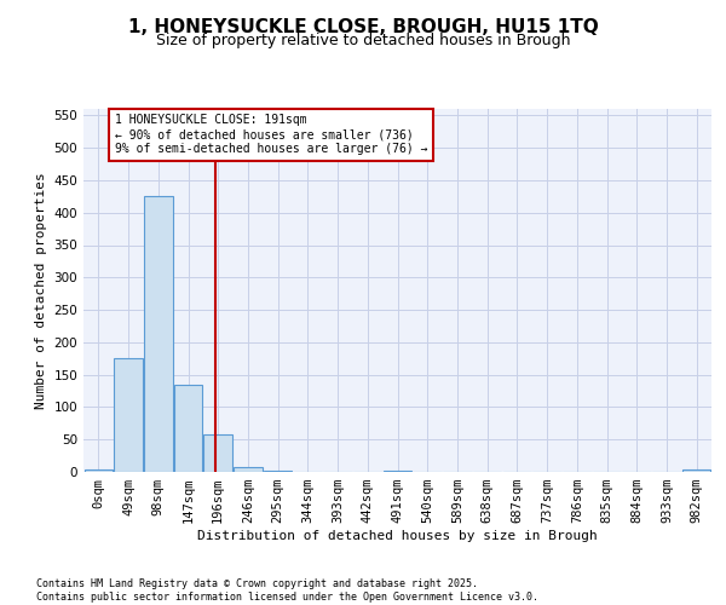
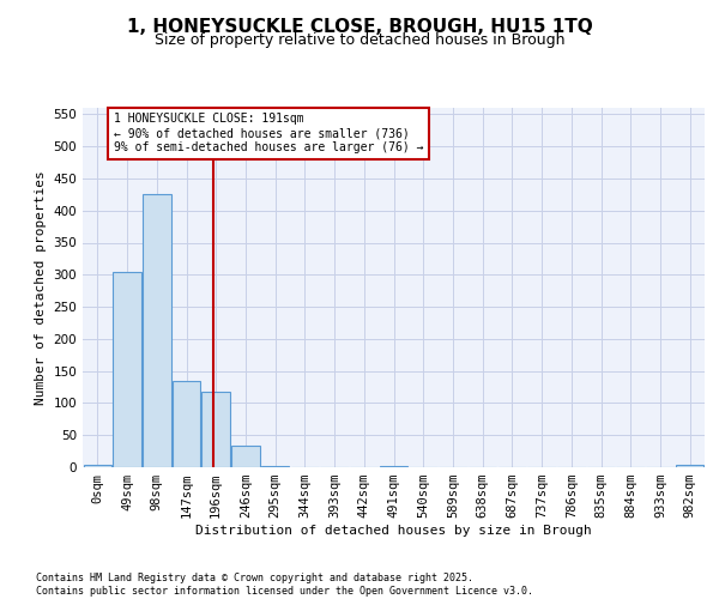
49sqm: 176 -> 304
196sqm: 58 -> 118
246sqm: 8 -> 34
